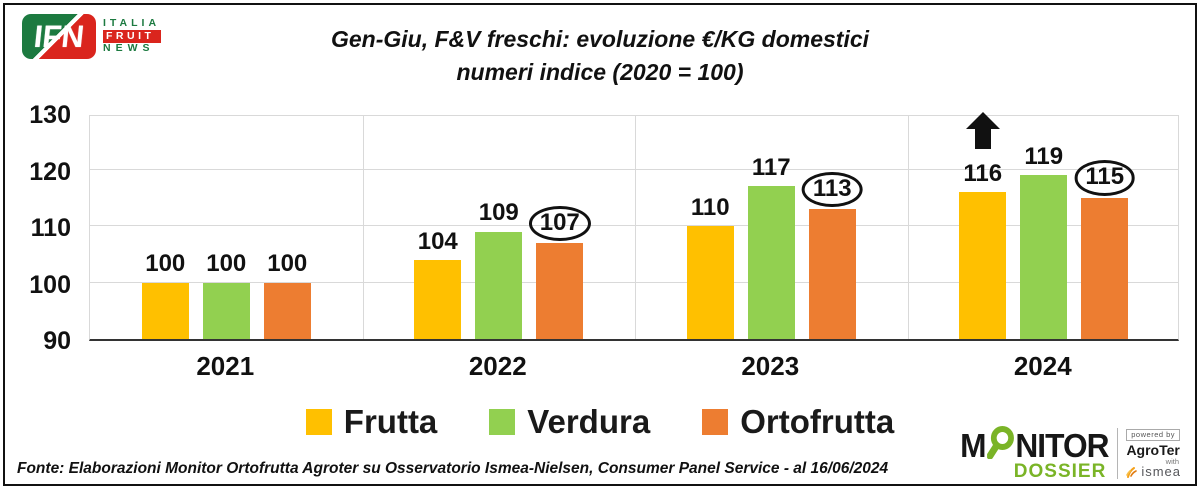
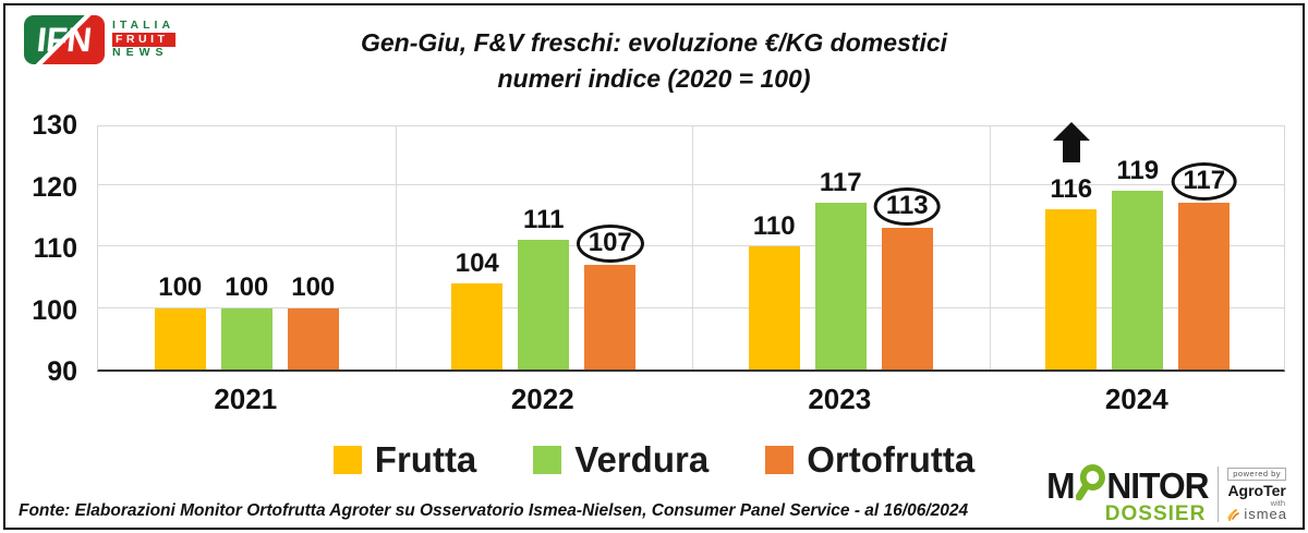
Verdura/2022: 109 -> 111
Ortofrutta/2024: 115 -> 117
